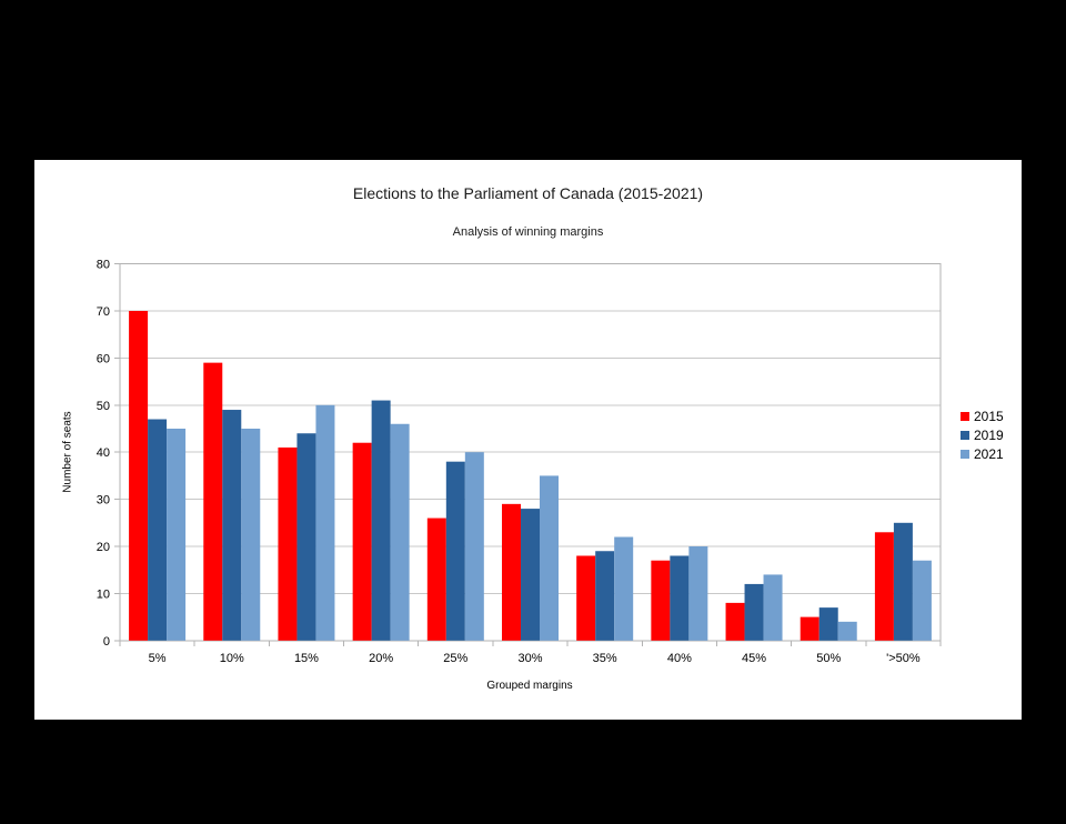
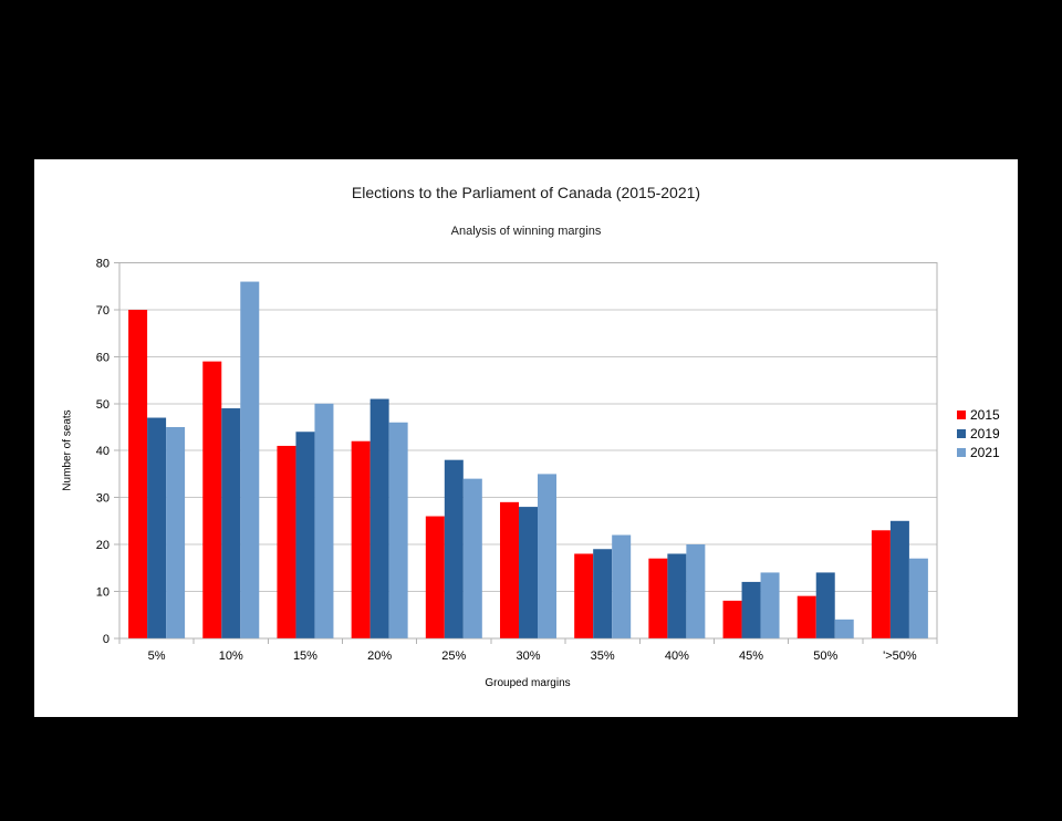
2021/10%: 45 -> 76
2021/25%: 40 -> 34
2015/50%: 5 -> 9
2019/50%: 7 -> 14
